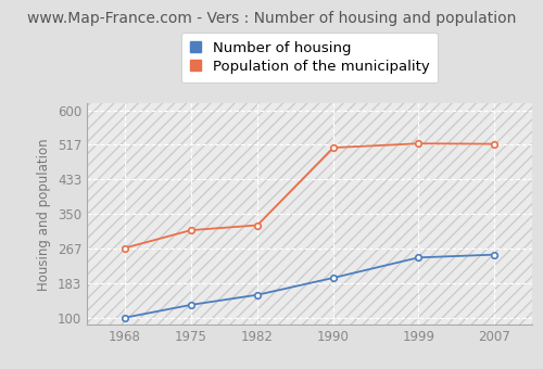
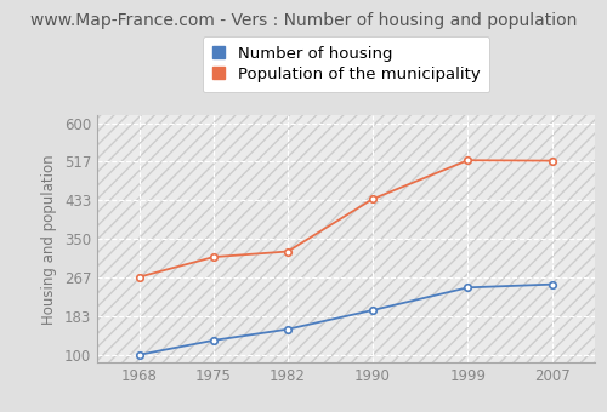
Population of the municipality/1990: 510 -> 436
